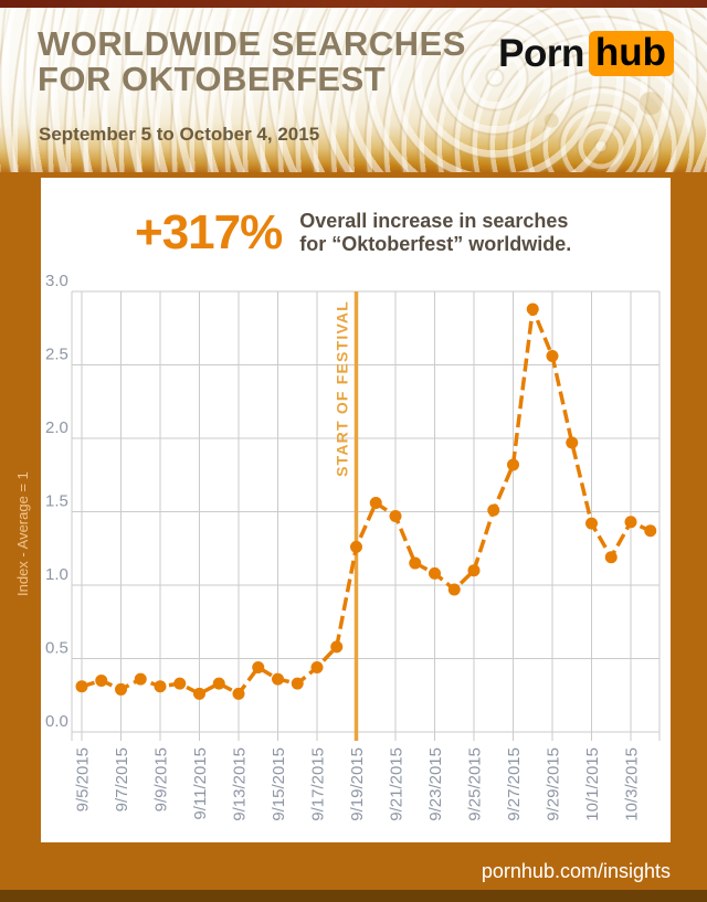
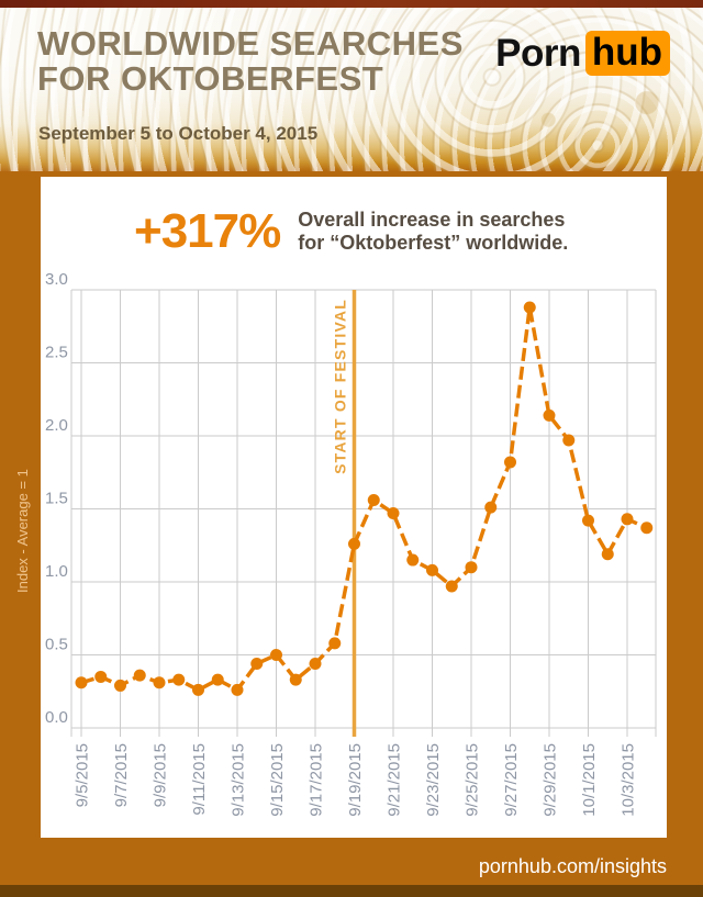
9/15/2015: 0.36 -> 0.50
9/29/2015: 2.56 -> 2.14
